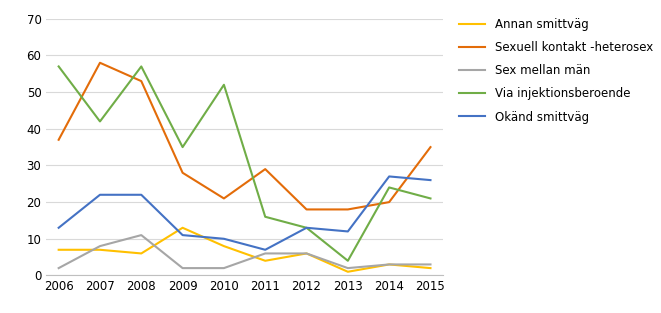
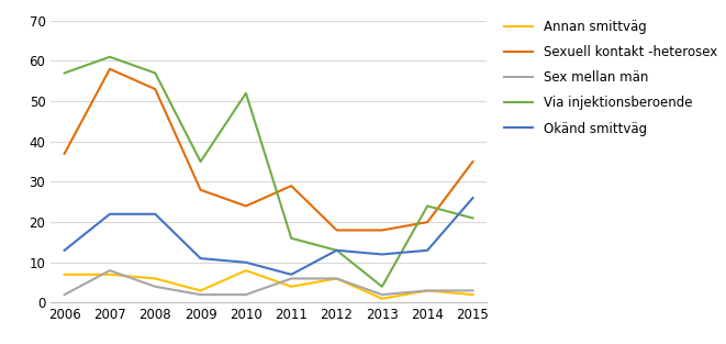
Via injektionsberoende/2007: 42 -> 61
Sex mellan män/2008: 11 -> 4
Annan smittväg/2009: 13 -> 3
Sexuell kontakt -heterosex/2010: 21 -> 24
Okänd smittväg/2014: 27 -> 13
